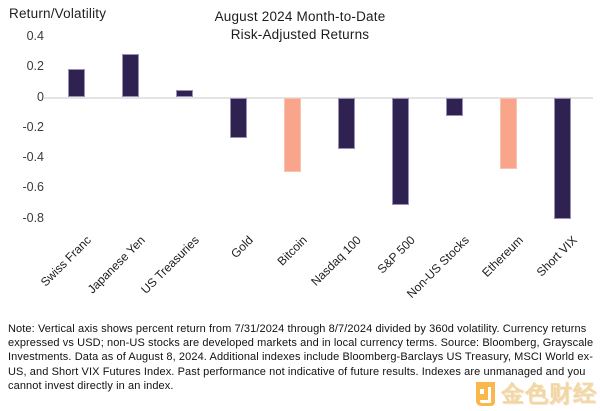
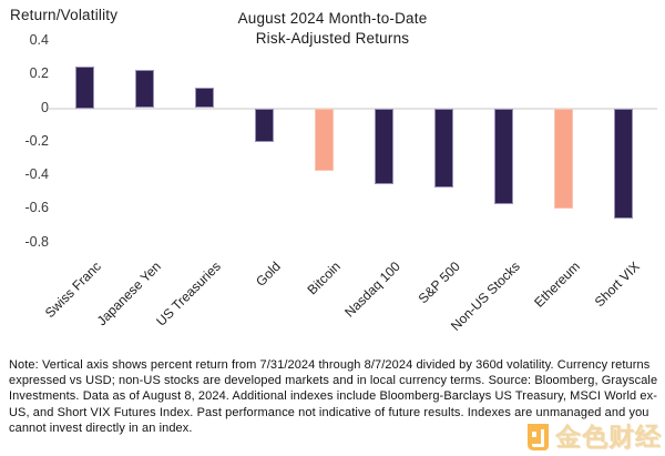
Swiss Franc: 0.19 -> 0.25
Japanese Yen: 0.29 -> 0.23
US Treasuries: 0.05 -> 0.12
Gold: -0.27 -> -0.20
Bitcoin: -0.49 -> -0.37
Nasdaq 100: -0.34 -> -0.45
S&P 500: -0.71 -> -0.47
Non-US Stocks: -0.12 -> -0.57
Ethereum: -0.47 -> -0.60
Short VIX: -0.80 -> -0.66
